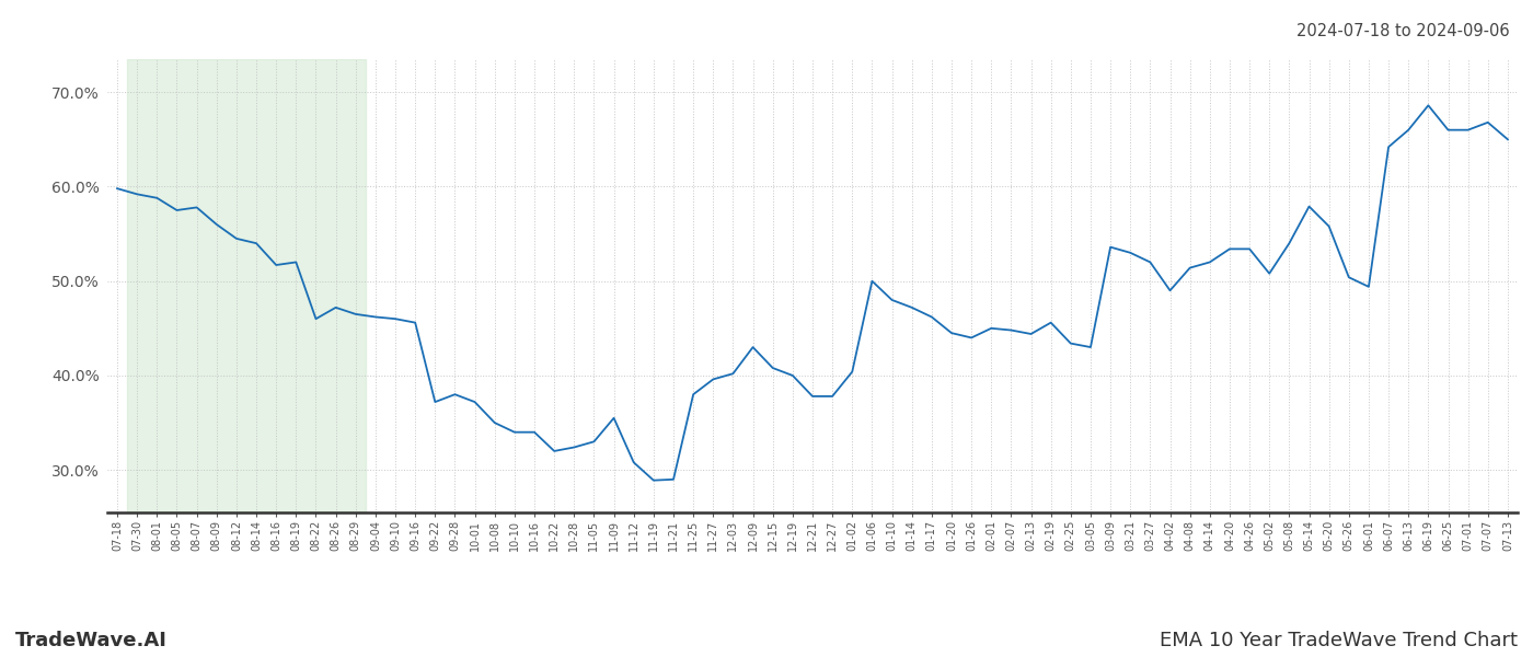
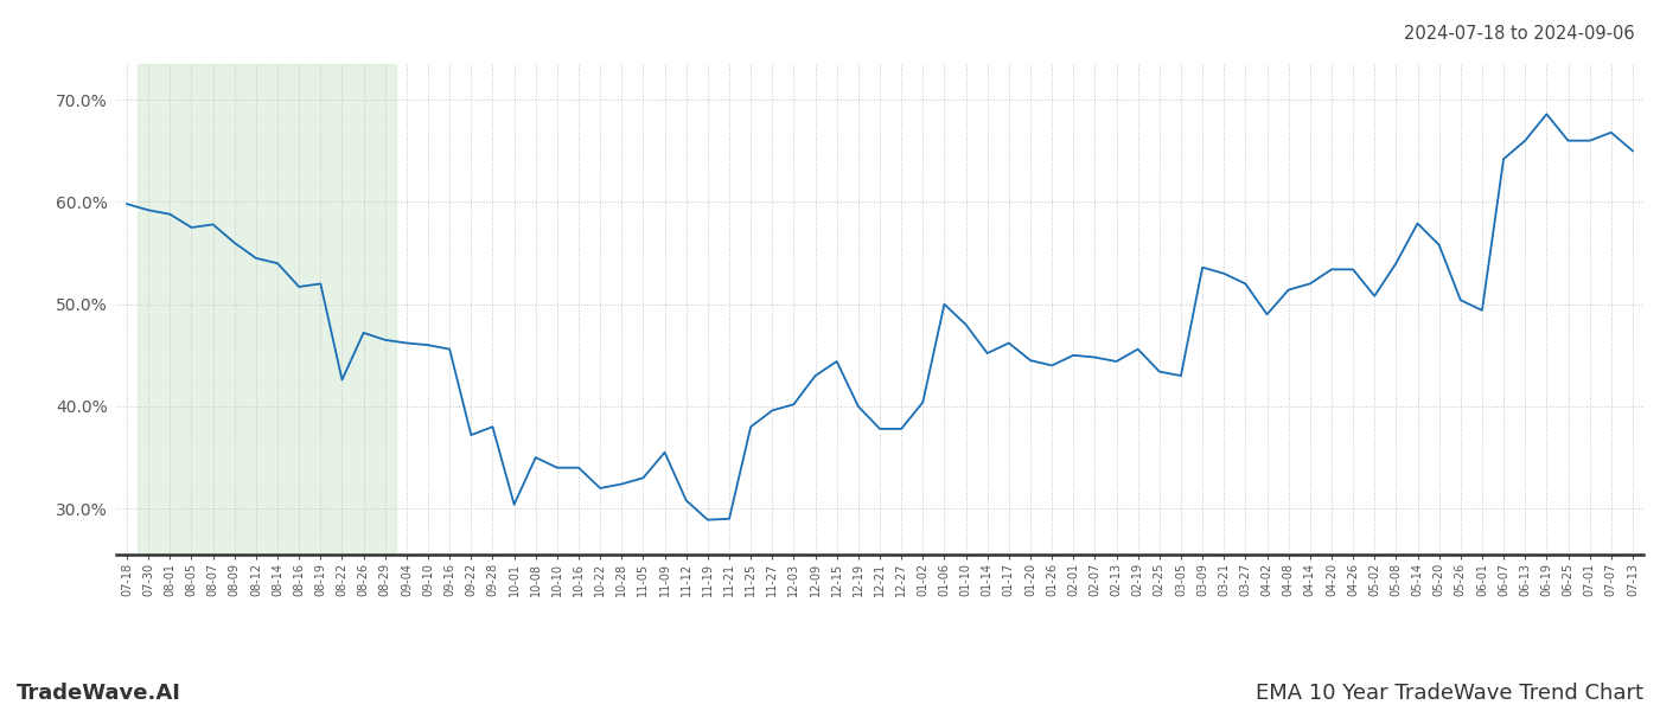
08-22: 46.0% -> 42.6%
10-01: 37.2% -> 30.4%
12-15: 40.8% -> 44.4%
01-14: 47.2% -> 45.2%
